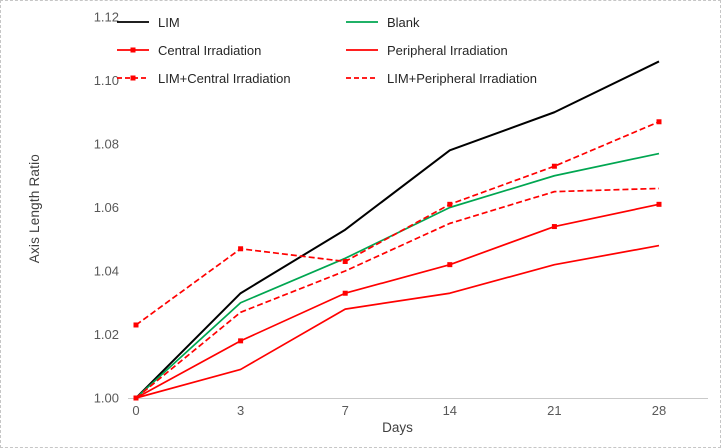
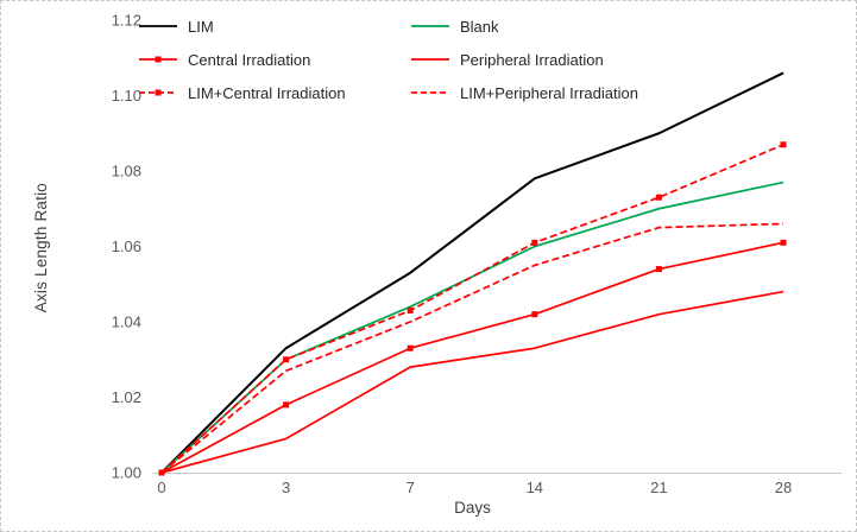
LIM+Central Irradiation/0: 1.023 -> 1.000
LIM+Central Irradiation/3: 1.047 -> 1.030
